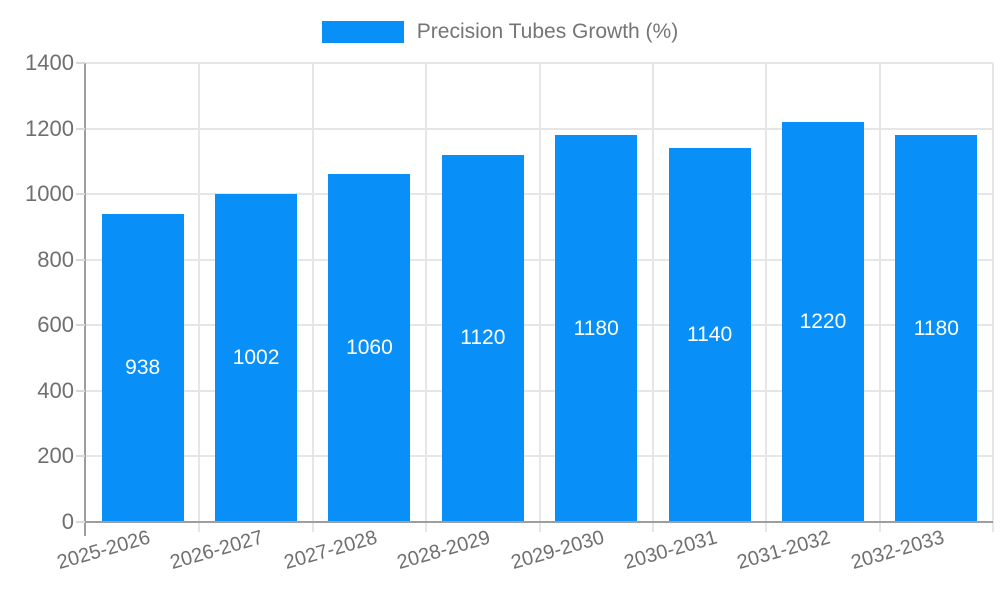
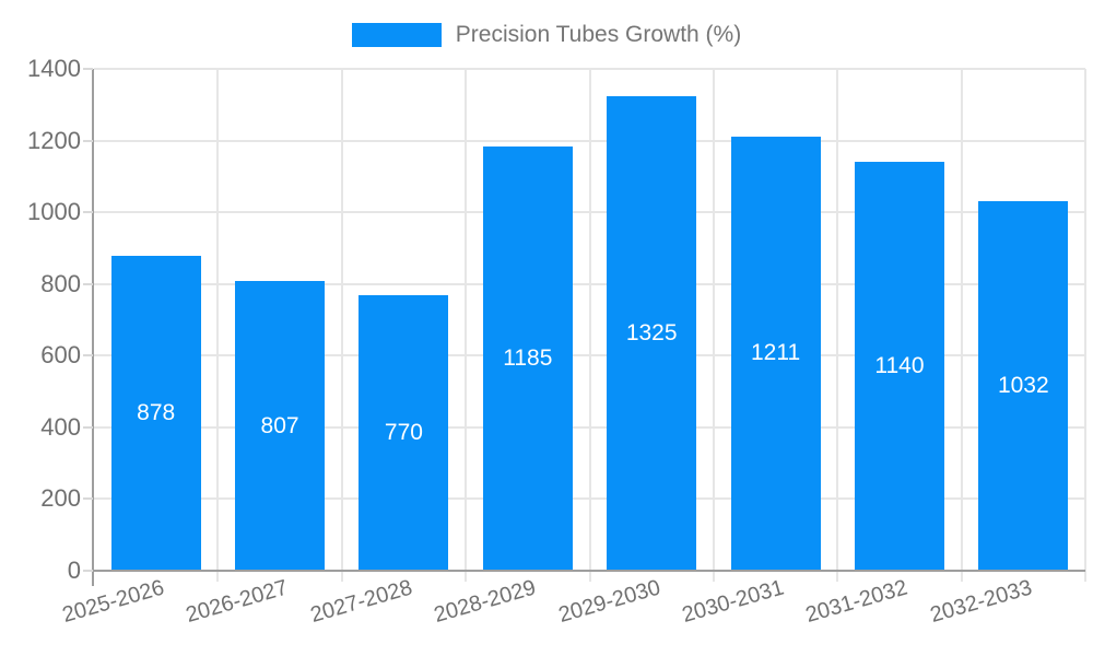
2025-2026: 938 -> 878
2026-2027: 1002 -> 807
2027-2028: 1060 -> 770
2028-2029: 1120 -> 1185
2029-2030: 1180 -> 1325
2030-2031: 1140 -> 1211
2031-2032: 1220 -> 1140
2032-2033: 1180 -> 1032
